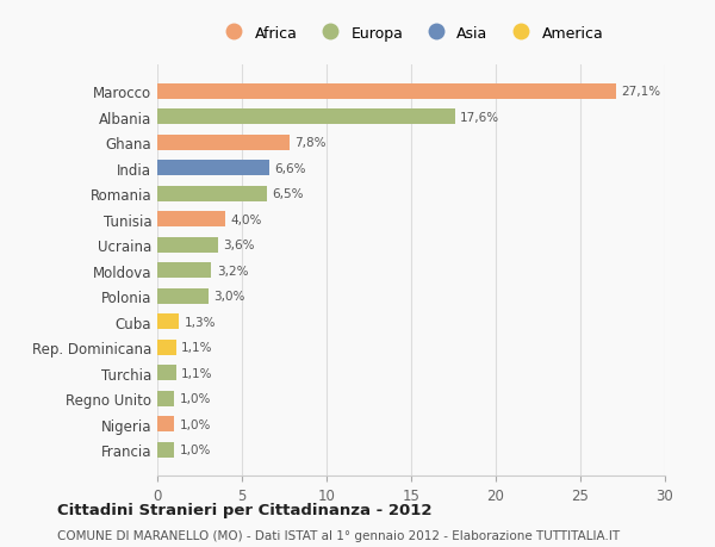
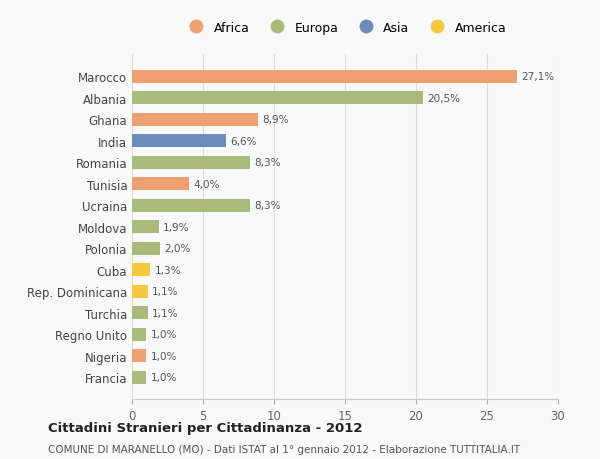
Albania: 17,6% -> 20,5%
Ghana: 7,8% -> 8,9%
Romania: 6,5% -> 8,3%
Ucraina: 3,6% -> 8,3%
Moldova: 3,2% -> 1,9%
Polonia: 3,0% -> 2,0%
